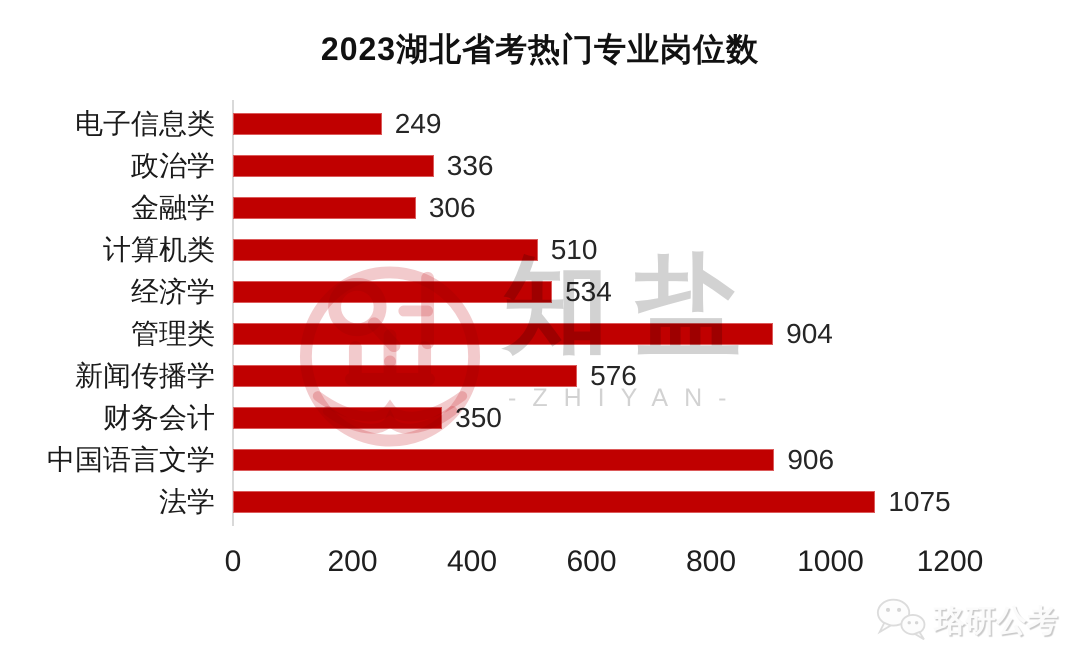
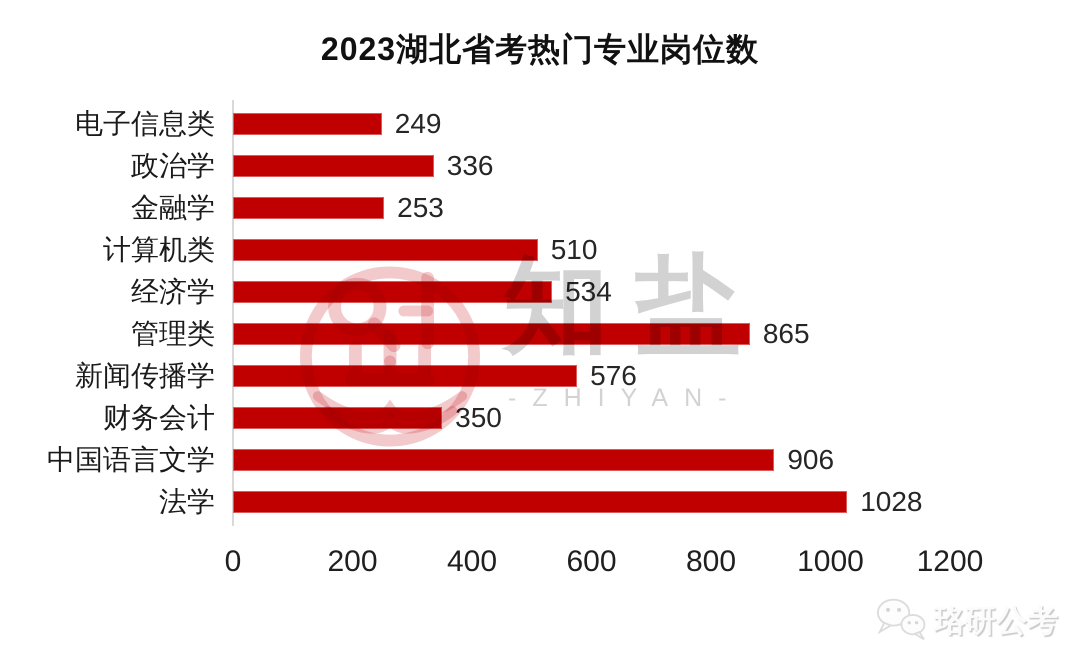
金融学: 306 -> 253
管理类: 904 -> 865
法学: 1075 -> 1028
